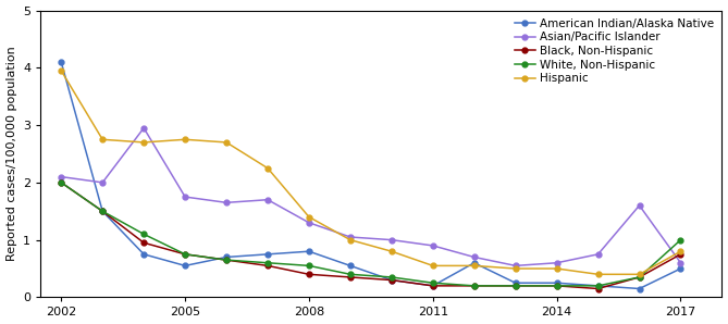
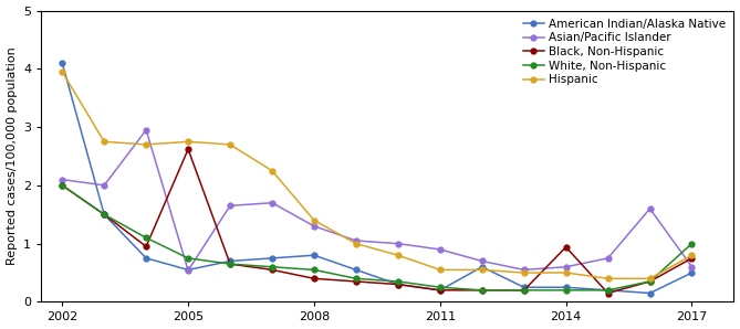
Asian/Pacific Islander/2005: 1.75 -> 0.54
Black, Non-Hispanic/2005: 0.75 -> 2.62
Black, Non-Hispanic/2014: 0.20 -> 0.94
